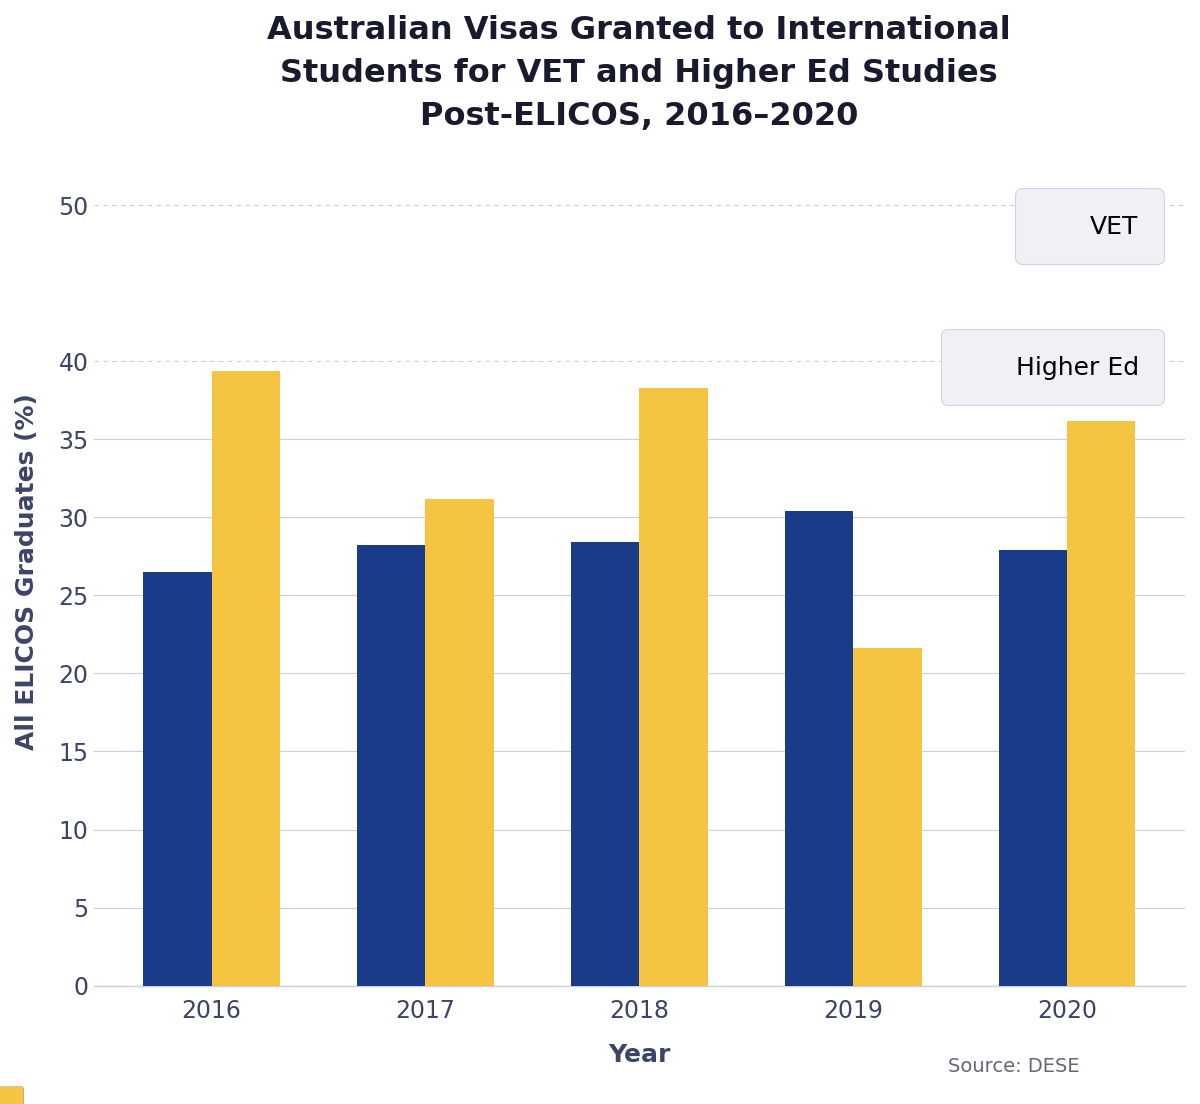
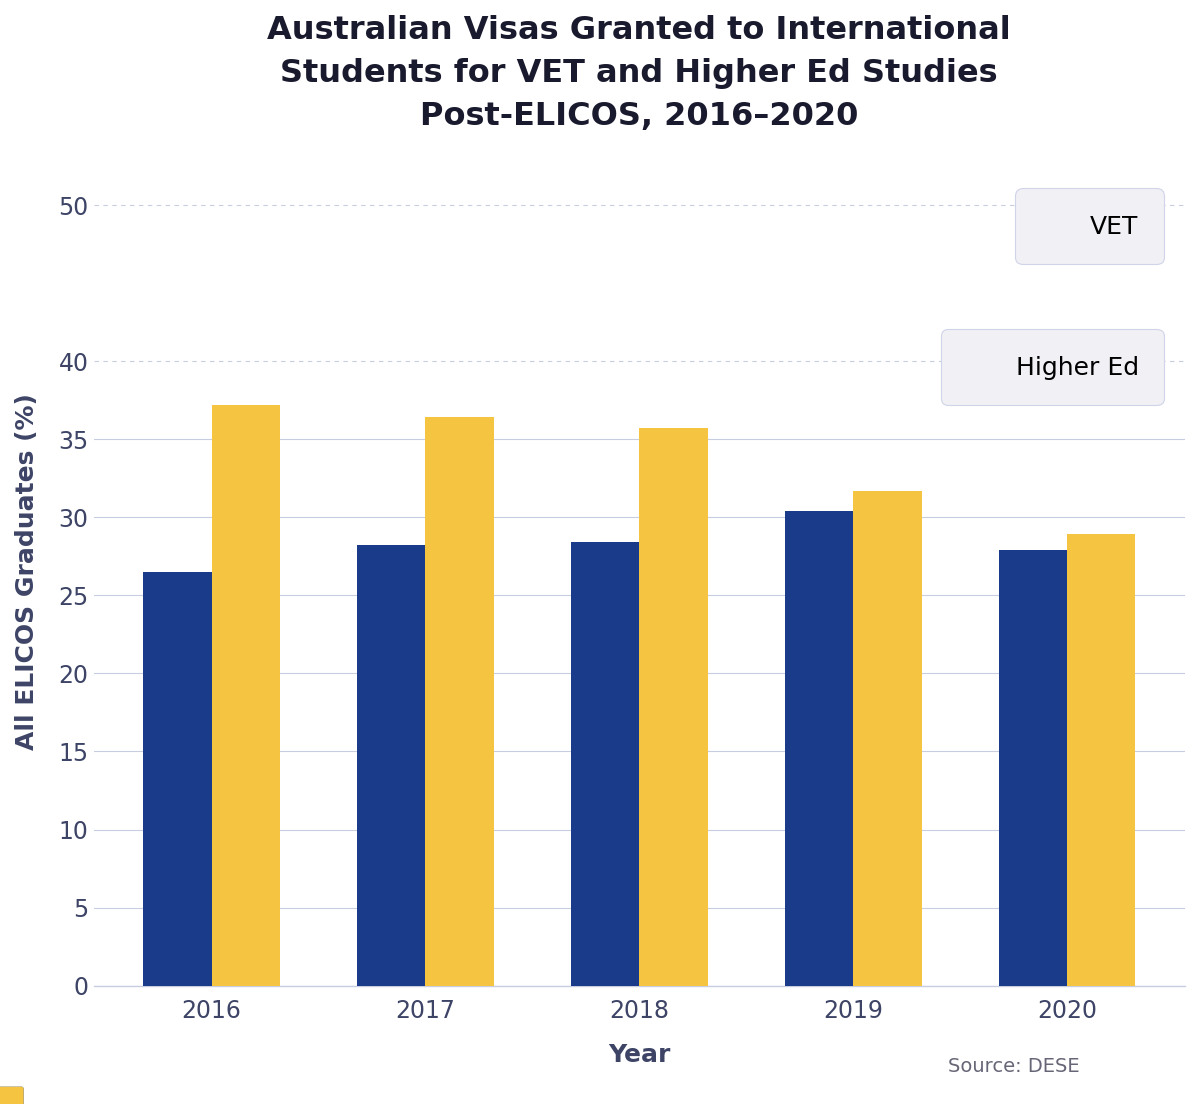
Higher Ed/2016: 39.4 -> 37.2
Higher Ed/2017: 31.2 -> 36.4
Higher Ed/2018: 38.3 -> 35.7
Higher Ed/2019: 21.6 -> 31.7
Higher Ed/2020: 36.2 -> 28.9
